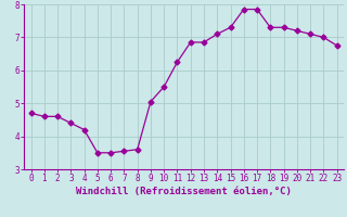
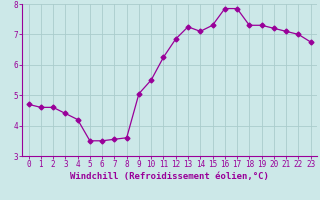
13: 6.85 -> 7.25
